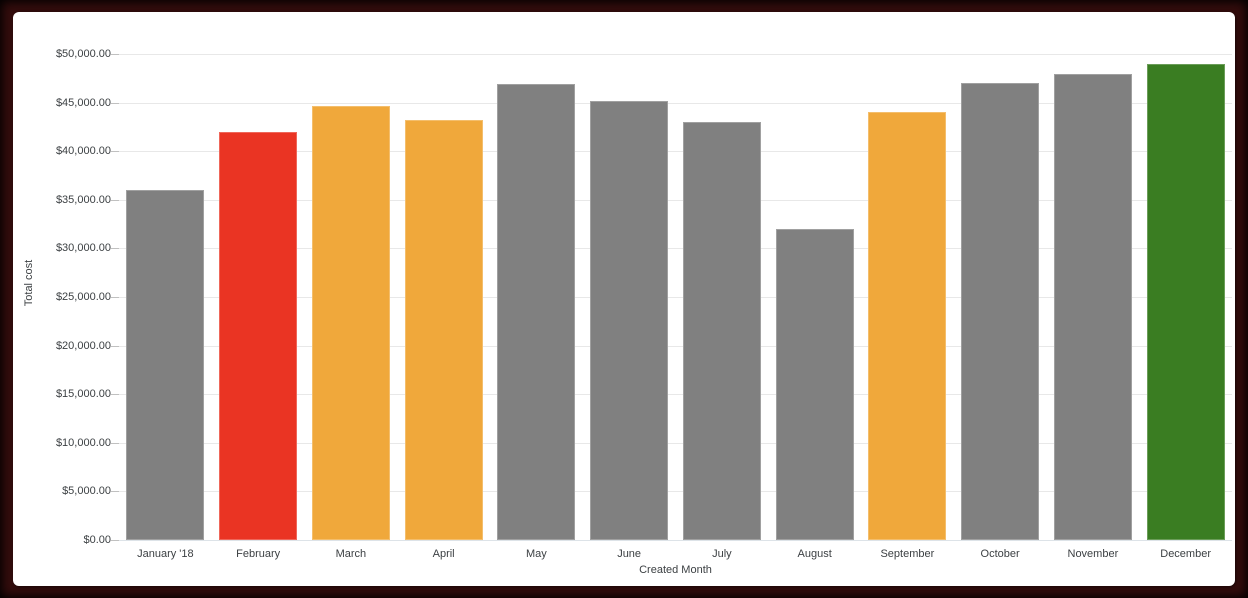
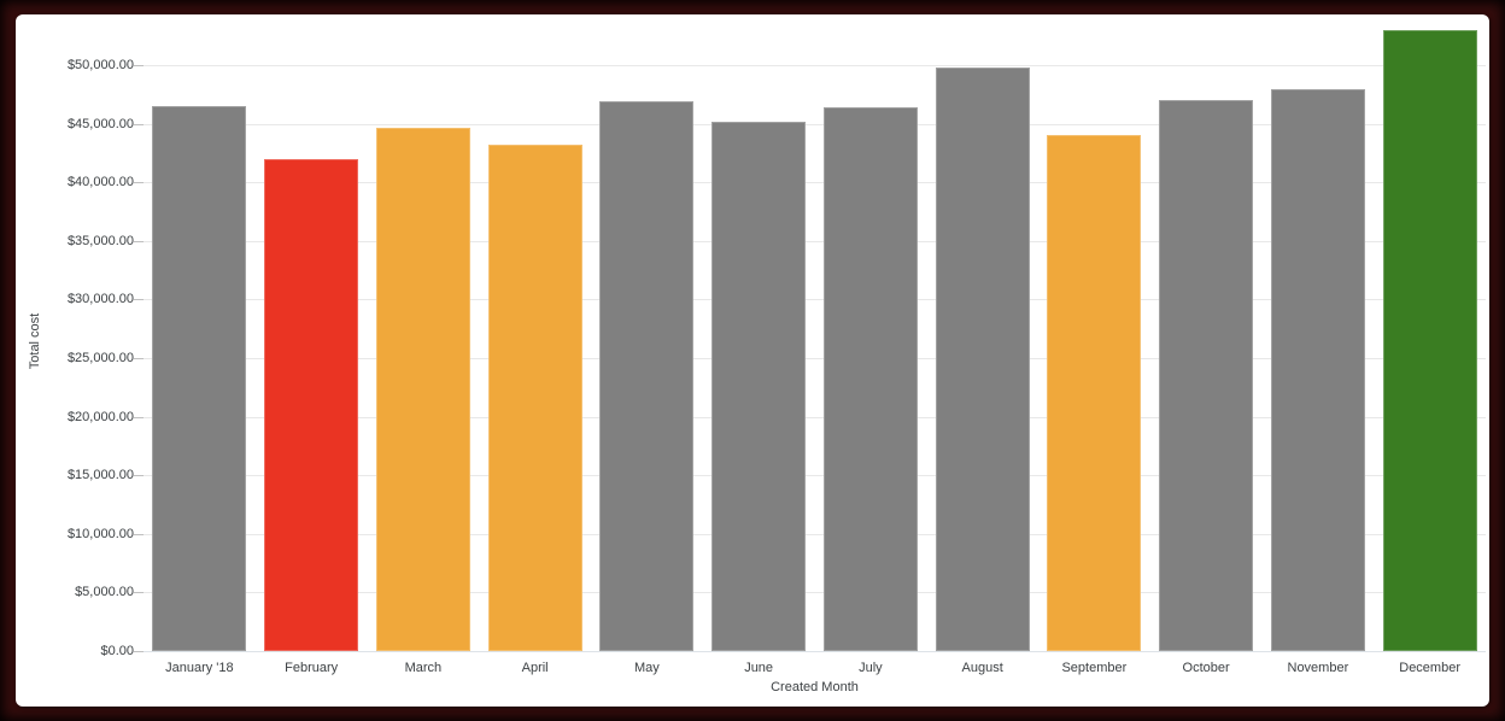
January '18: $36000 -> $46000
July: $43000 -> $46000
August: $32000 -> $50000
December: $49000 -> $53000
